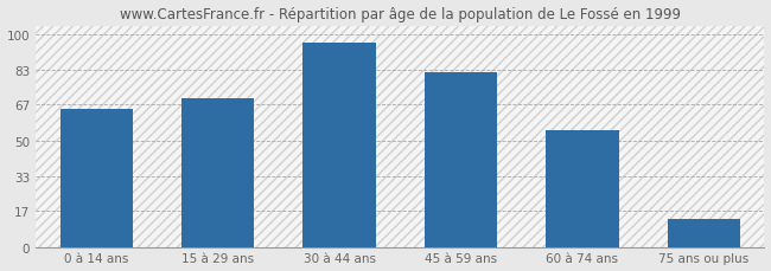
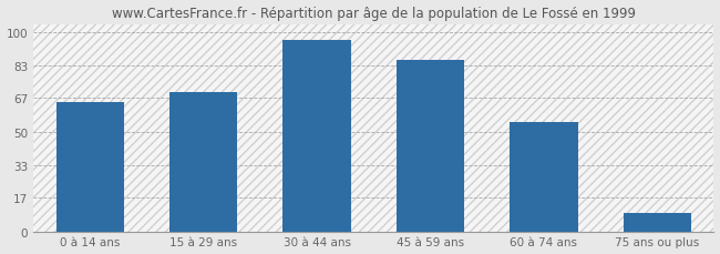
45 à 59 ans: 82 -> 86
75 ans ou plus: 13 -> 9
